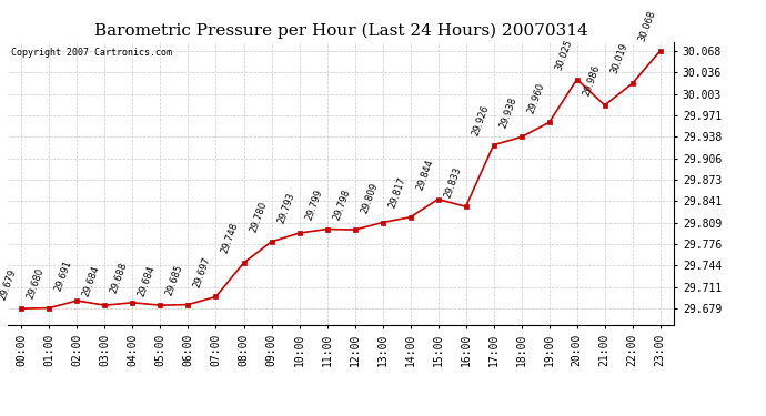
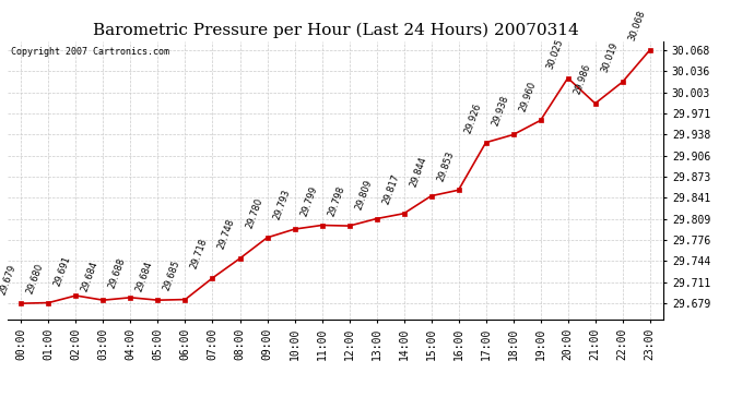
07:00: 29.697 -> 29.718
16:00: 29.833 -> 29.853
